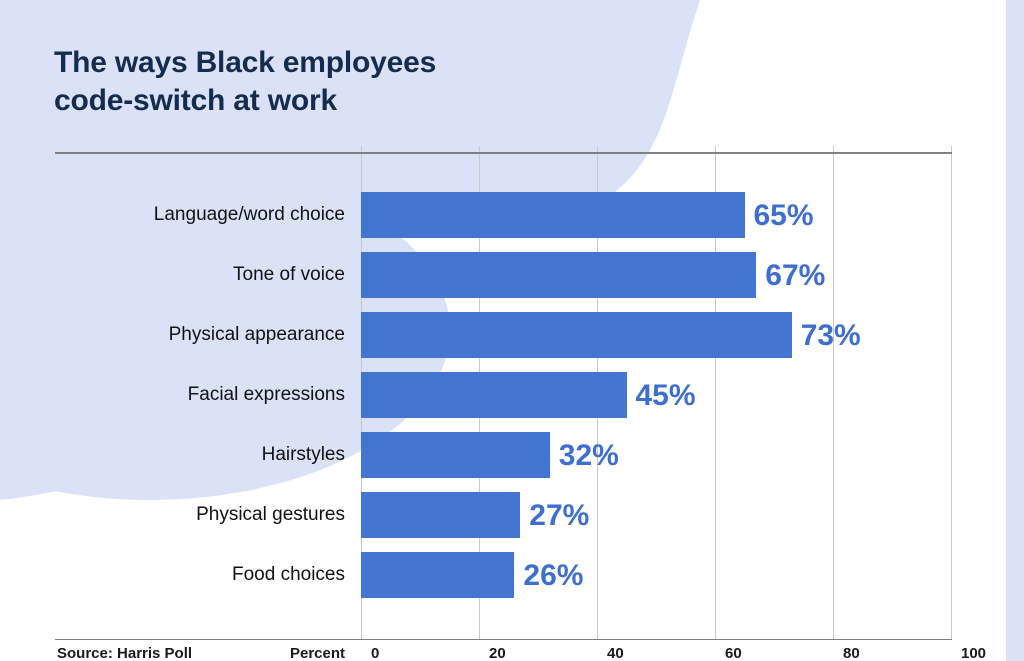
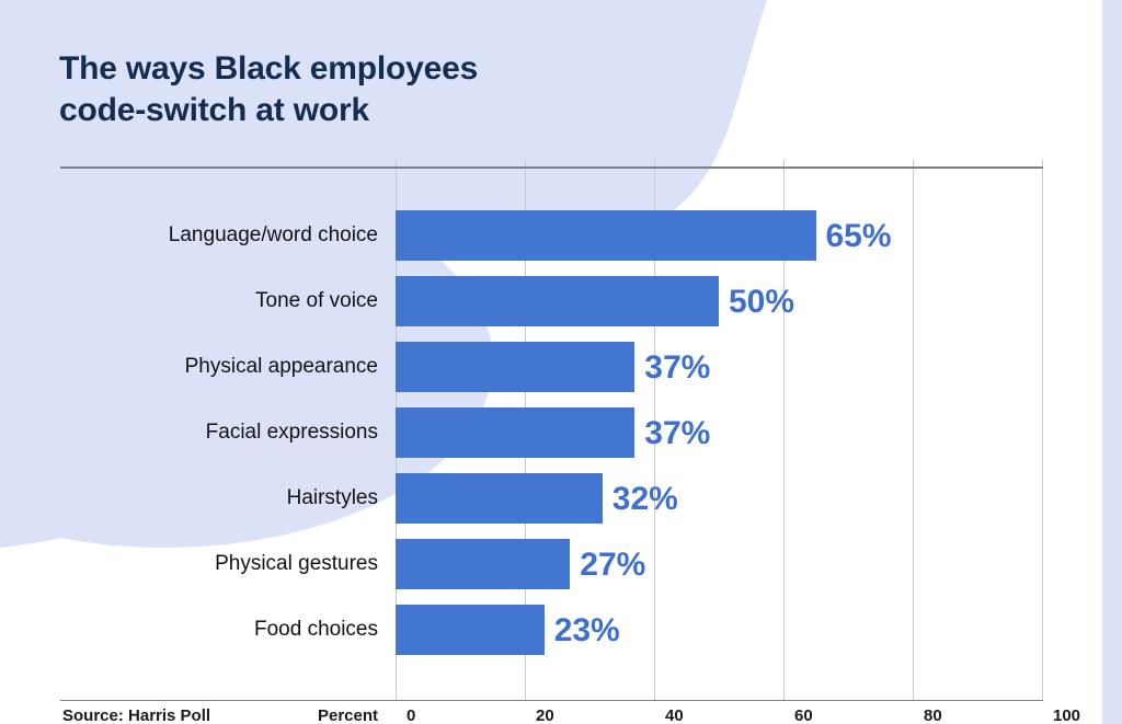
Tone of voice: 67% -> 50%
Physical appearance: 73% -> 37%
Facial expressions: 45% -> 37%
Food choices: 26% -> 23%
